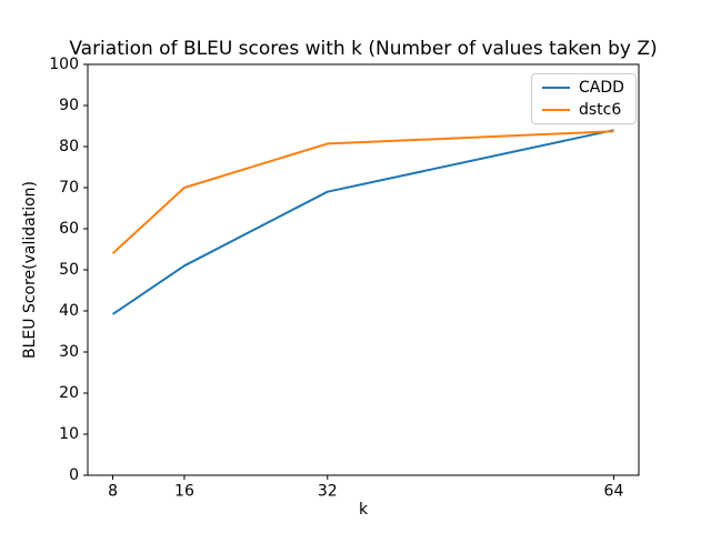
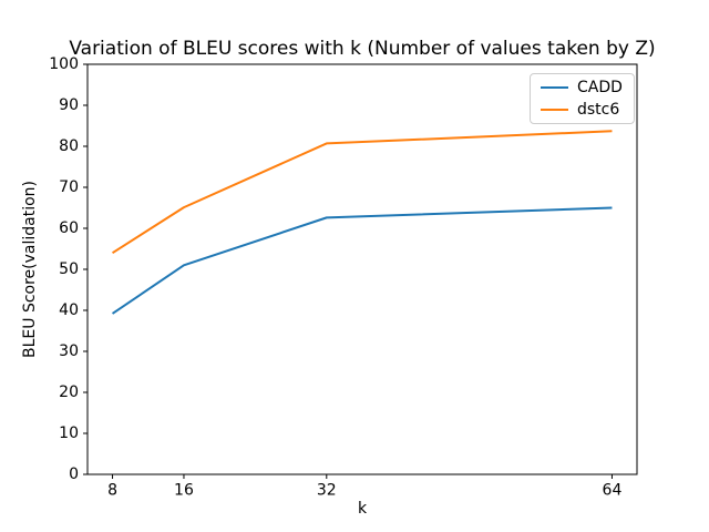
dstc6/16: 70 -> 65
CADD/32: 69 -> 63
CADD/64: 84 -> 65
